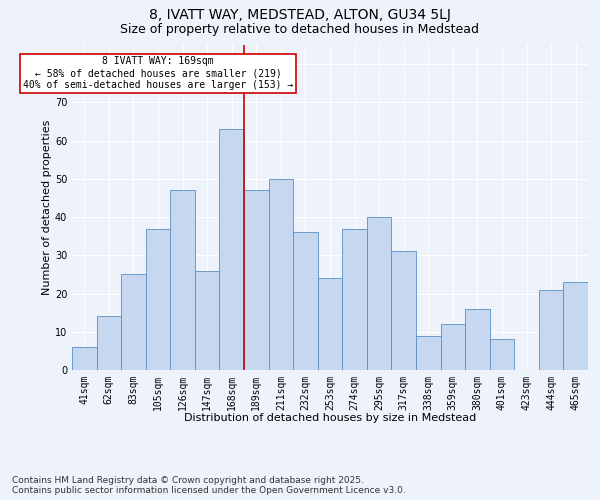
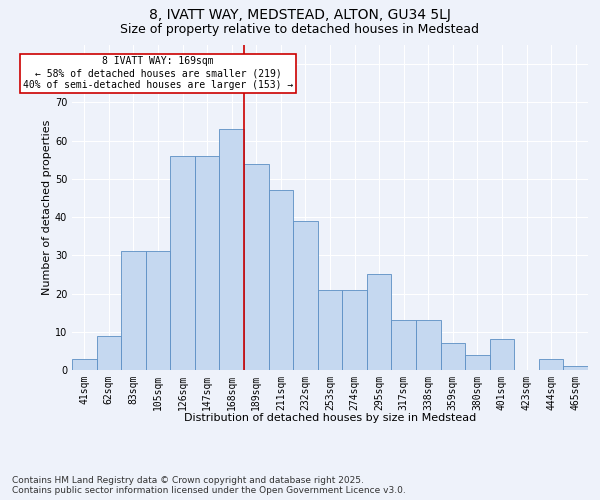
41sqm: 6 -> 3
62sqm: 14 -> 9
83sqm: 25 -> 31
105sqm: 37 -> 31
126sqm: 47 -> 56
147sqm: 26 -> 56
189sqm: 47 -> 54
211sqm: 50 -> 47
232sqm: 36 -> 39
253sqm: 24 -> 21
274sqm: 37 -> 21
295sqm: 40 -> 25
317sqm: 31 -> 13
338sqm: 9 -> 13
359sqm: 12 -> 7
380sqm: 16 -> 4
444sqm: 21 -> 3
465sqm: 23 -> 1
